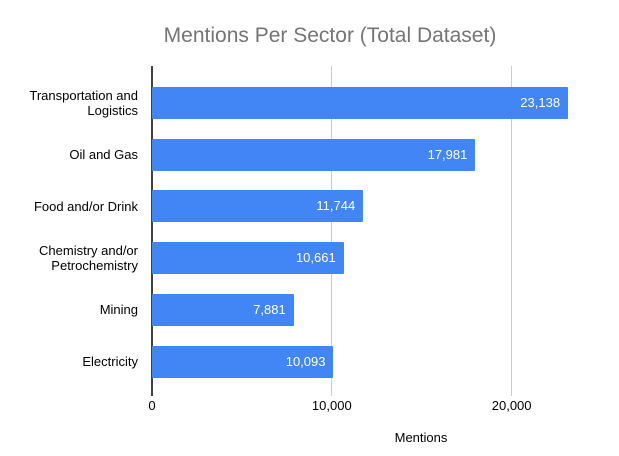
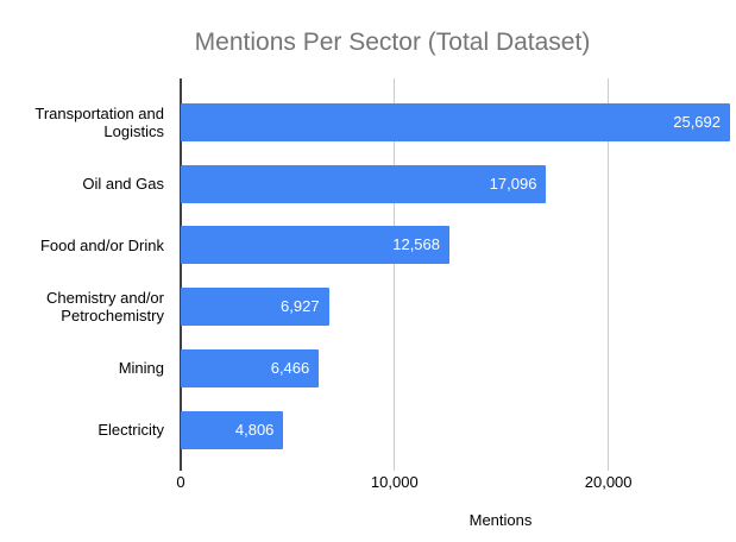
Transportation and Logistics: 23,138 -> 25,692
Oil and Gas: 17,981 -> 17,096
Food and/or Drink: 11,744 -> 12,568
Chemistry and/or Petrochemistry: 10,661 -> 6,927
Mining: 7,881 -> 6,466
Electricity: 10,093 -> 4,806
